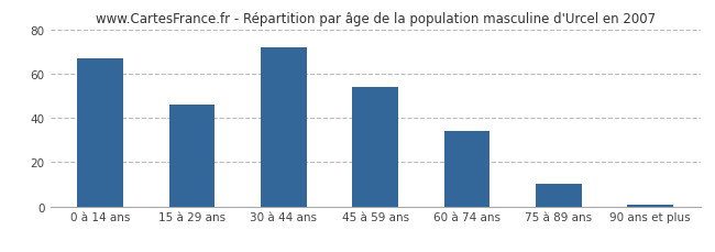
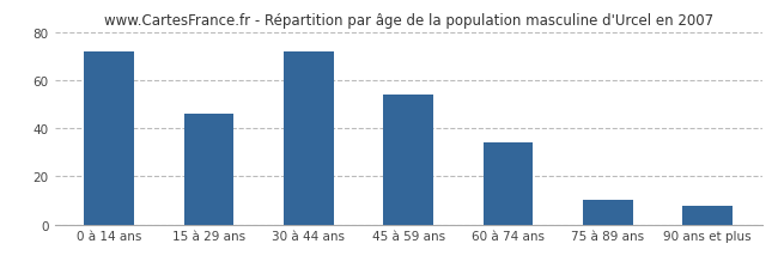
0 à 14 ans: 67 -> 72
90 ans et plus: 1 -> 8
